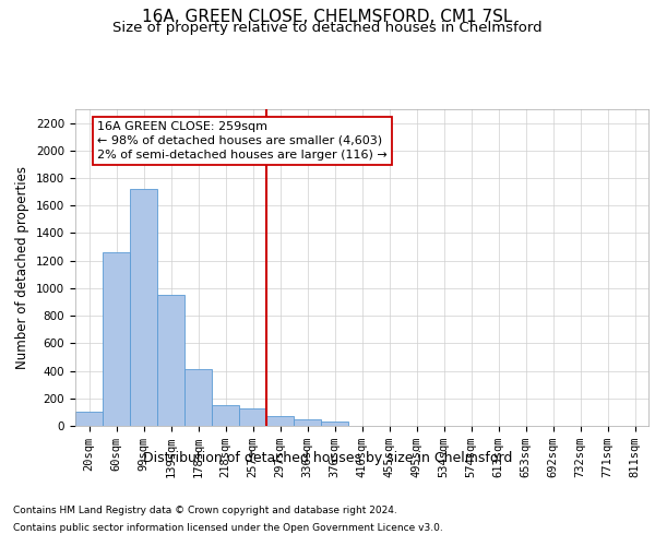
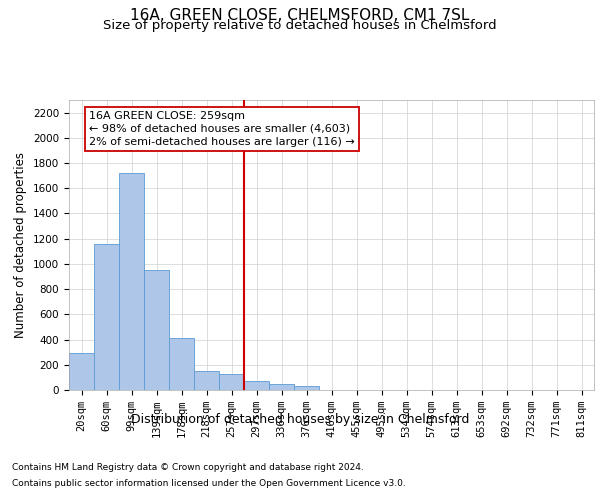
20sqm: 100 -> 290
60sqm: 1260 -> 1160
